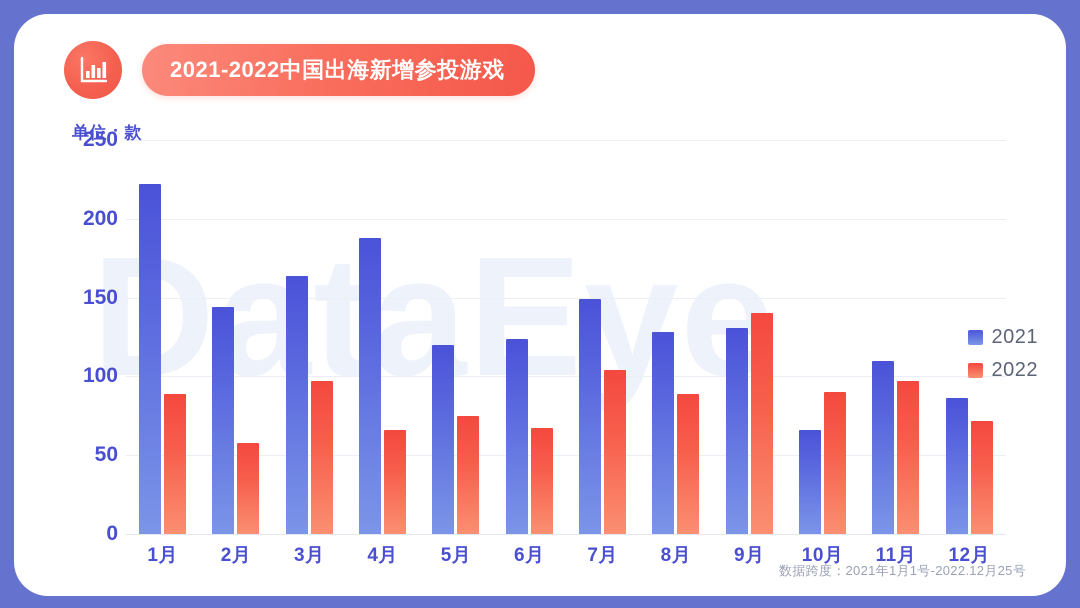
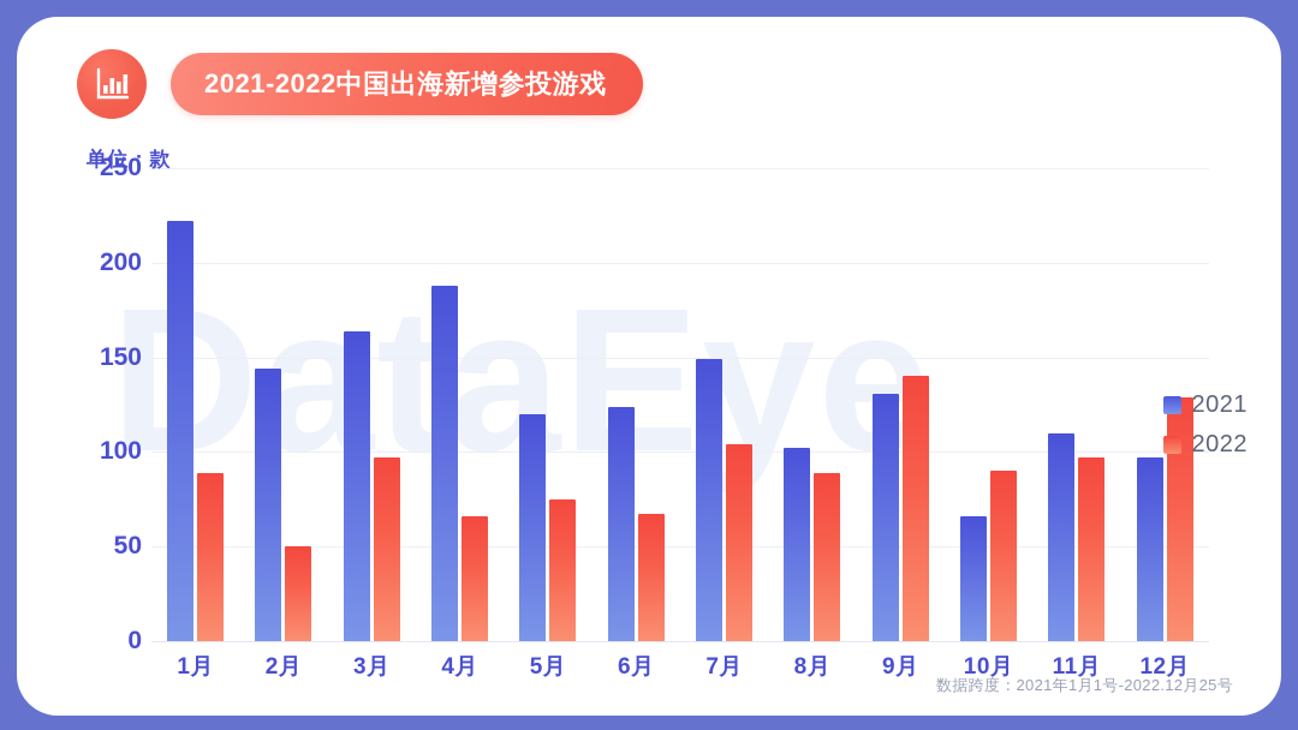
2022/2月: 58 -> 50
2021/8月: 128 -> 102
2021/12月: 86 -> 97
2022/12月: 72 -> 129
